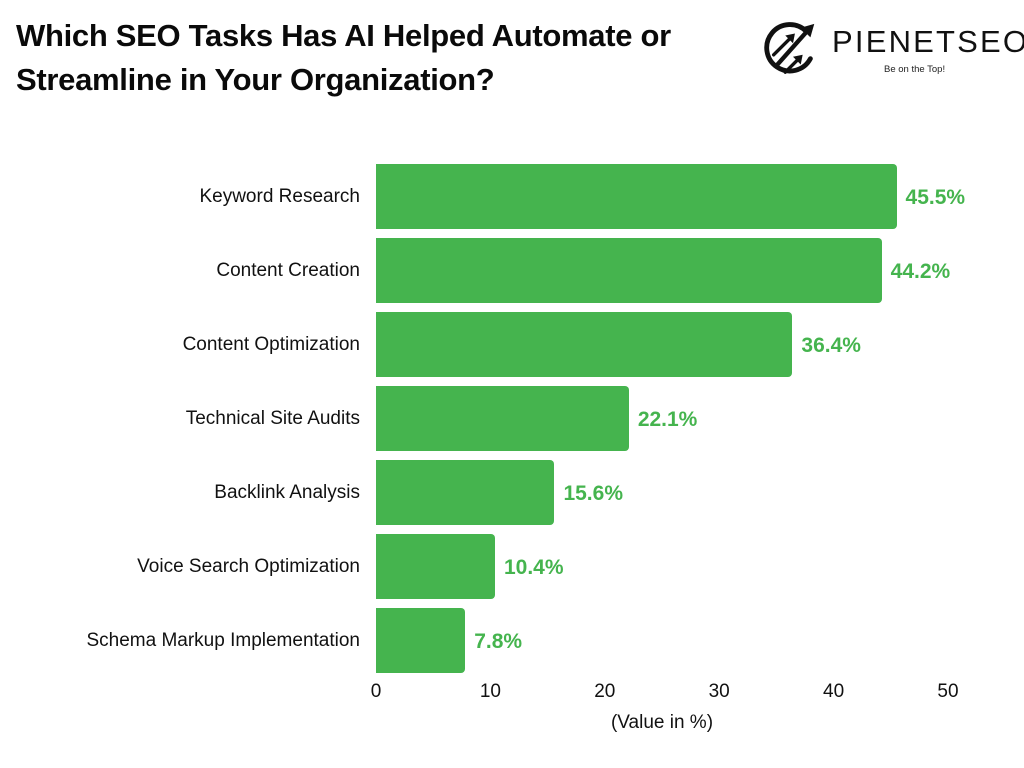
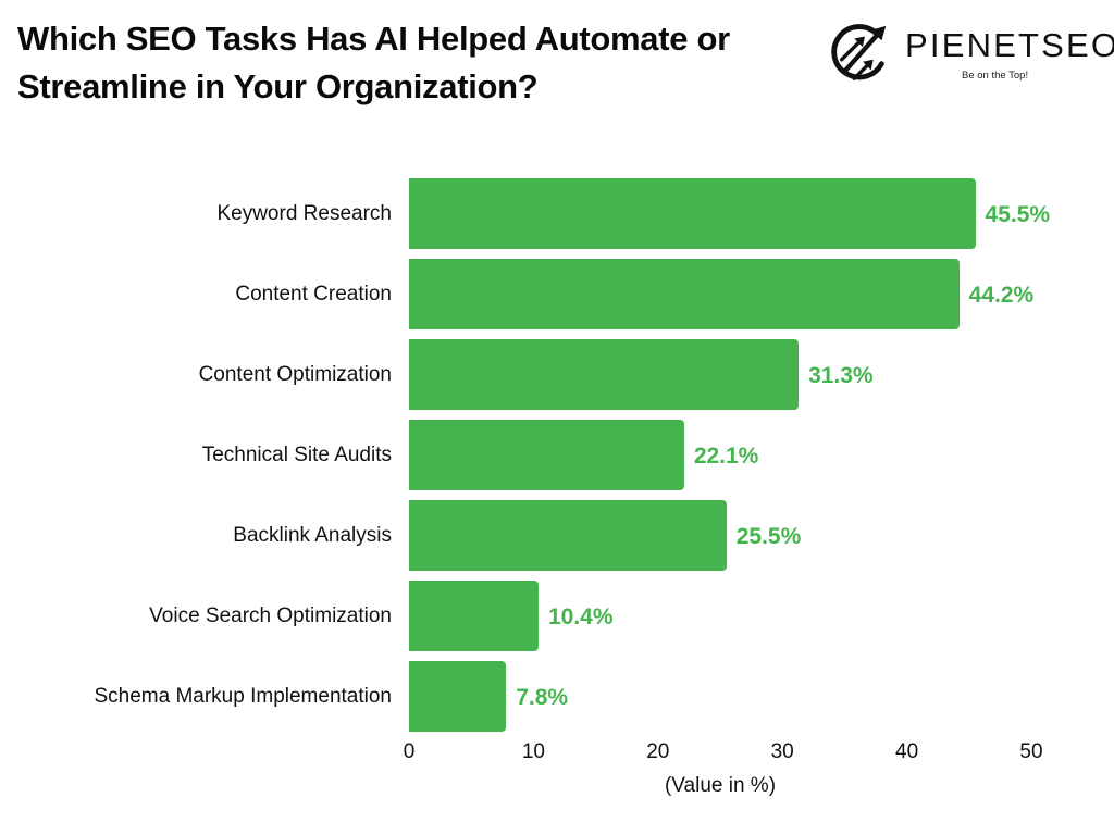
Content Optimization: 36.4% -> 31.3%
Backlink Analysis: 15.6% -> 25.5%
